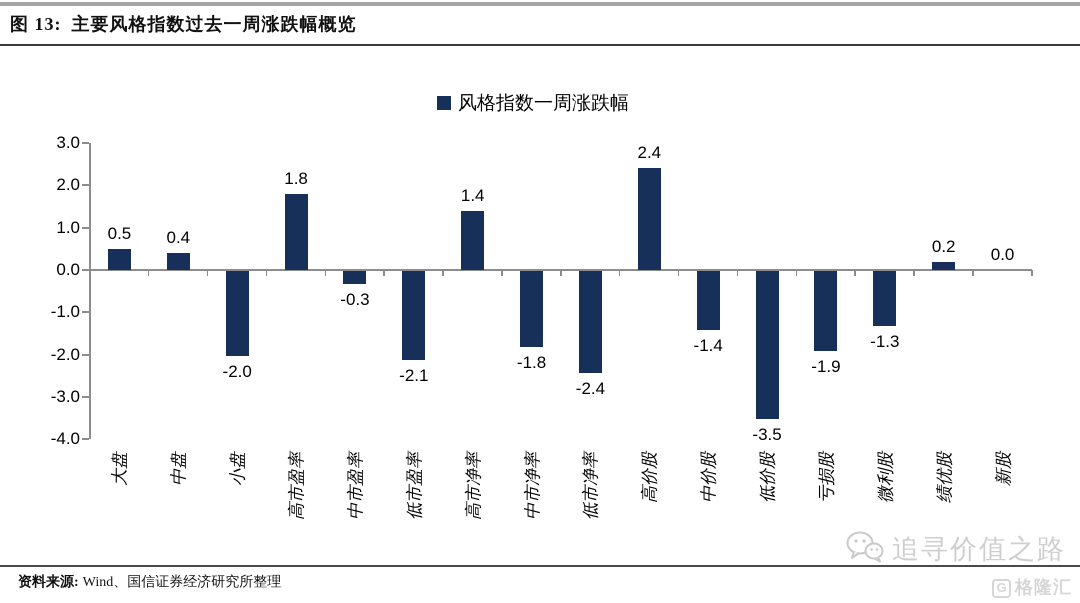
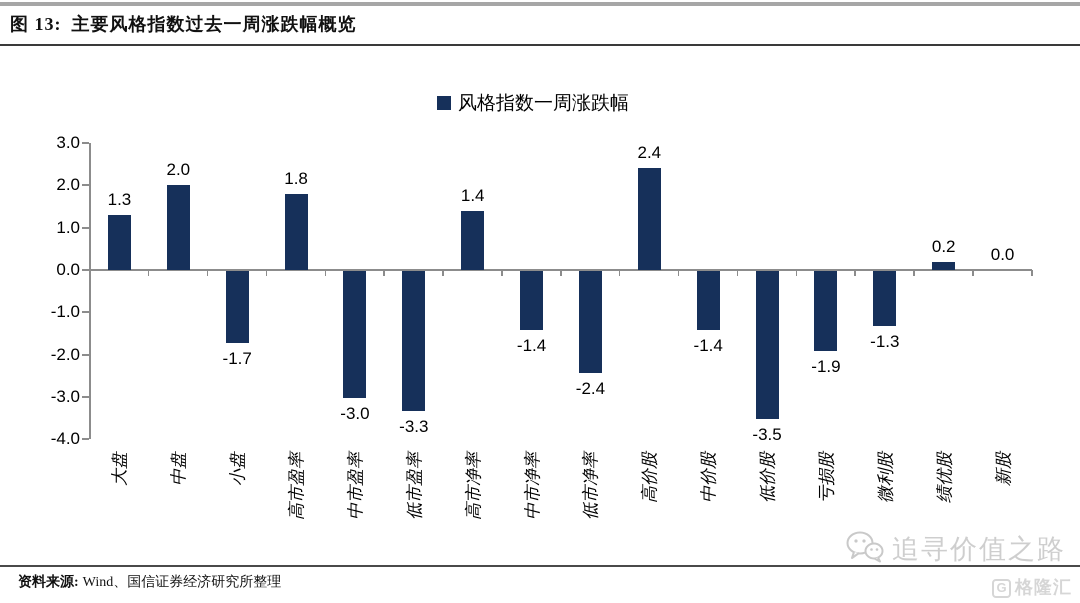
大盘: 0.5 -> 1.3
中盘: 0.4 -> 2.0
小盘: -2.0 -> -1.7
中市盈率: -0.3 -> -3.0
低市盈率: -2.1 -> -3.3
中市净率: -1.8 -> -1.4
